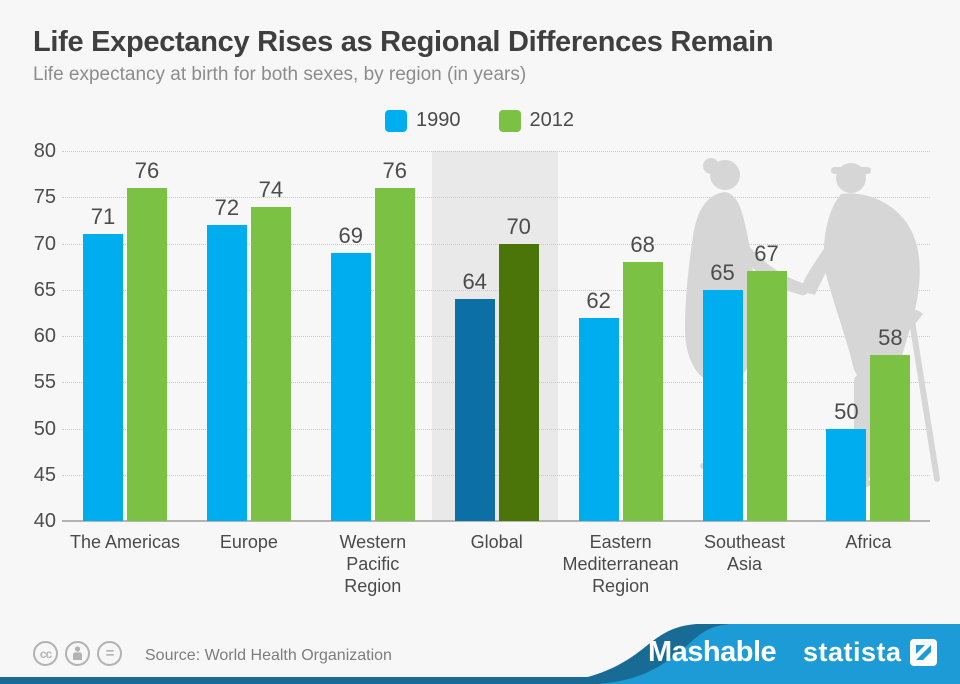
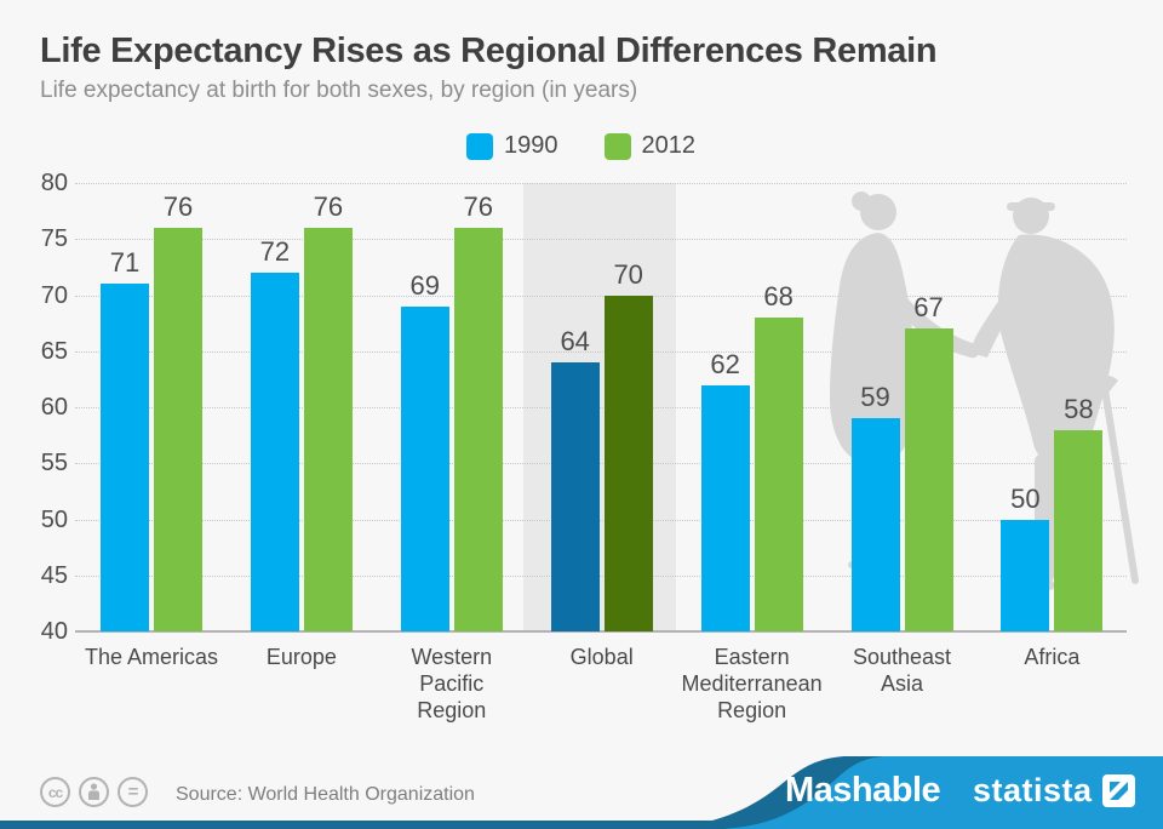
2012/Europe: 74 -> 76
1990/Southeast Asia: 65 -> 59
